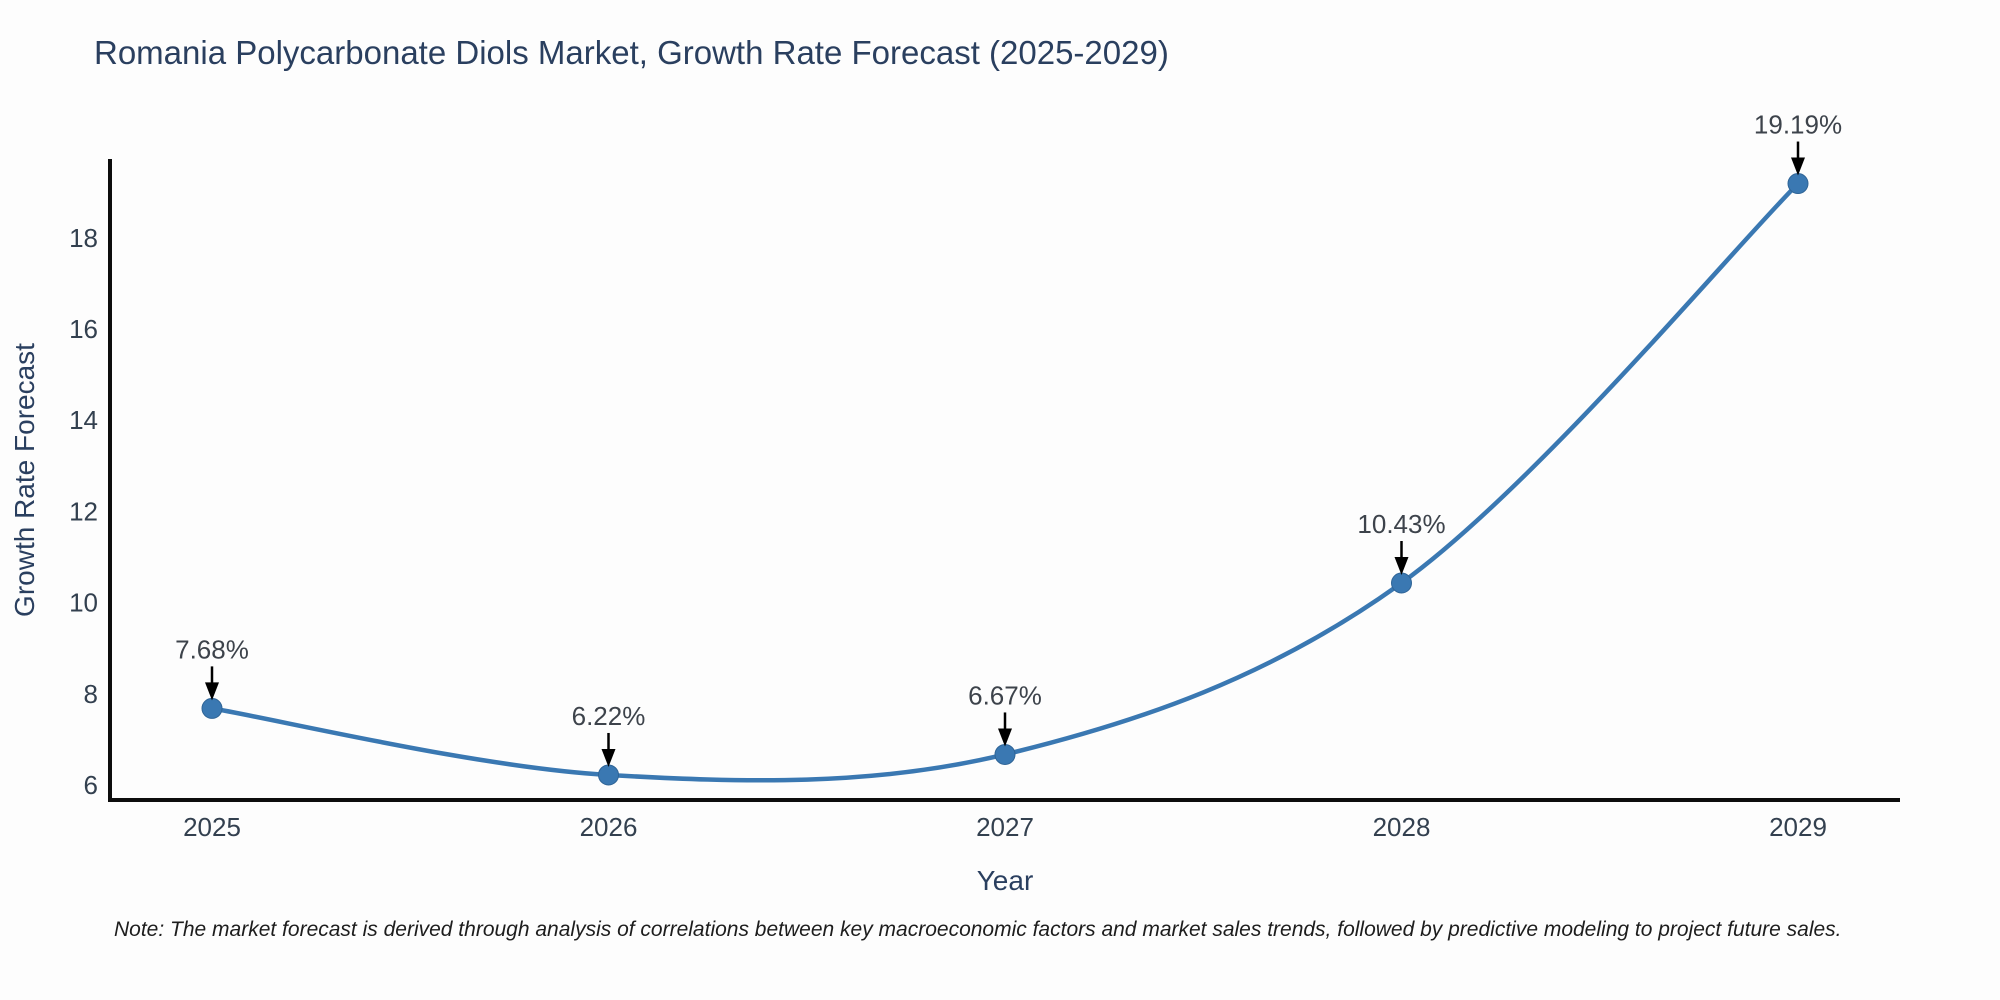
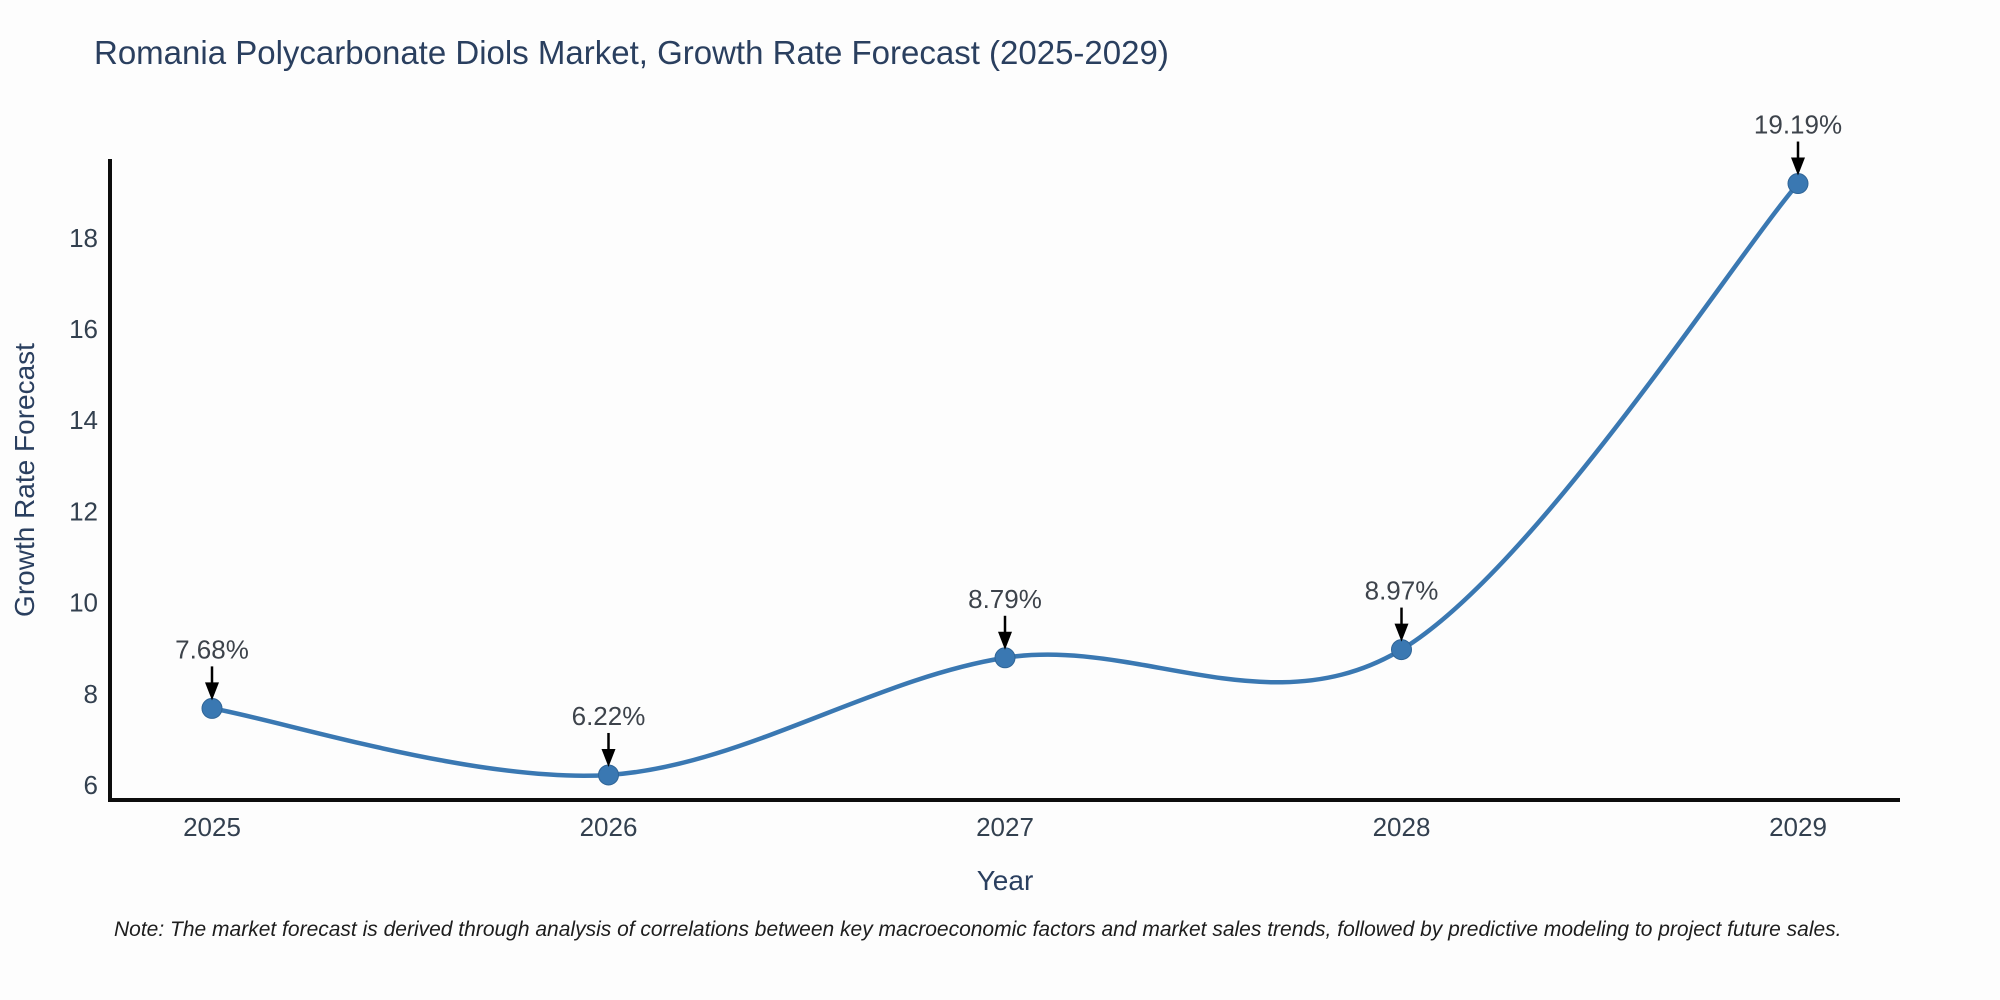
2027: 6.67% -> 8.79%
2028: 10.43% -> 8.97%
